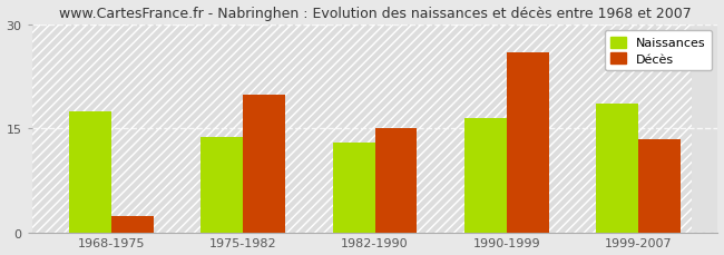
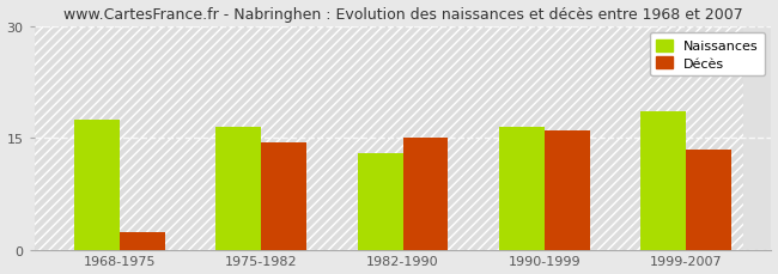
Naissances/1975-1982: 13.8 -> 16.5
Décès/1975-1982: 19.8 -> 14.5
Décès/1990-1999: 26.0 -> 16.0
